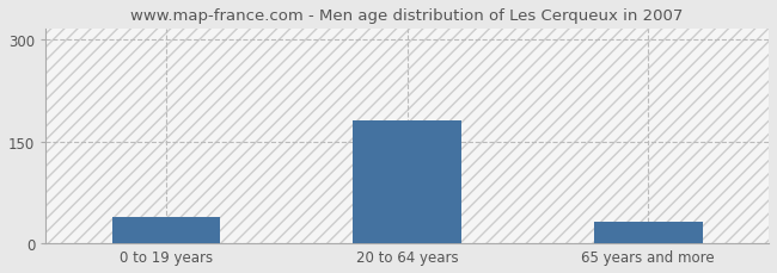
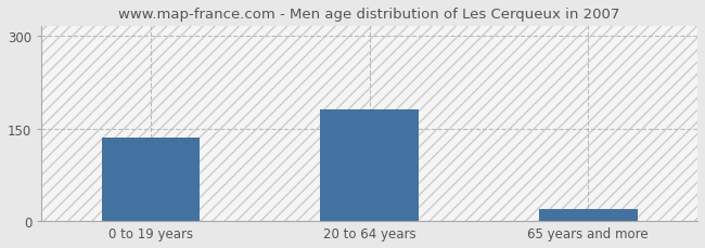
0 to 19 years: 38 -> 136
65 years and more: 32 -> 19
